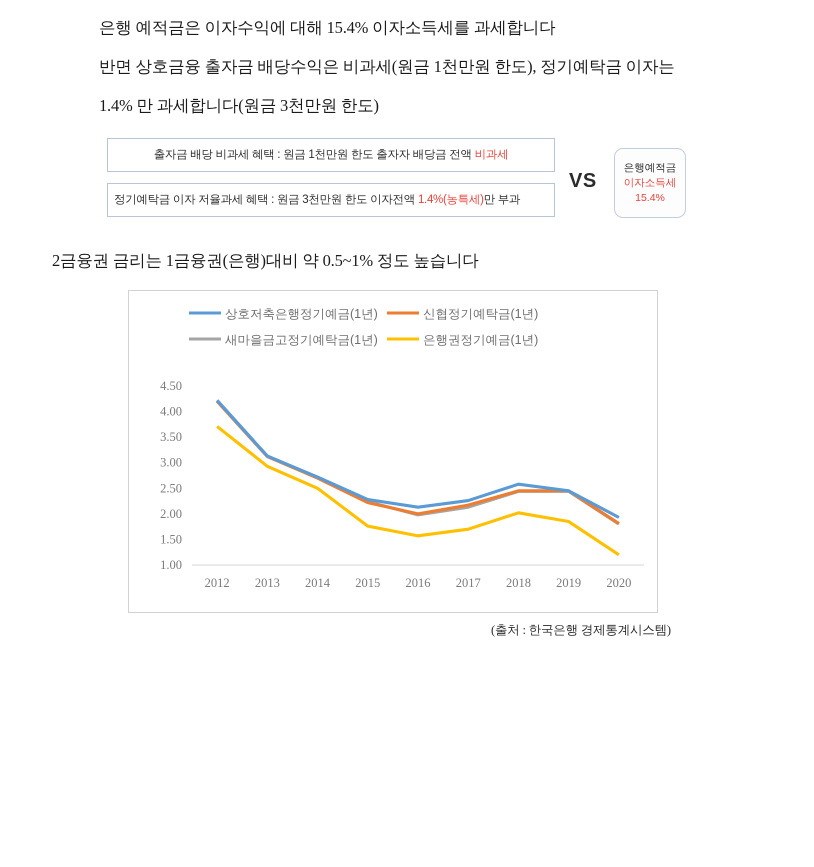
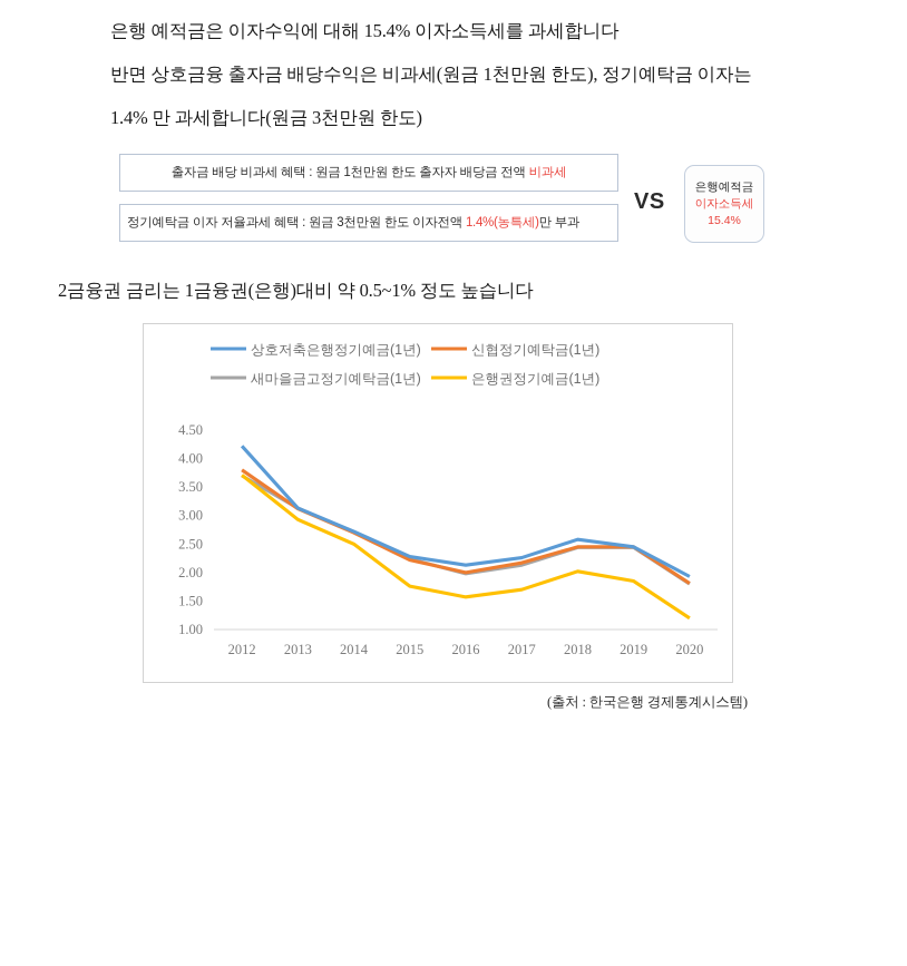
신협정기예탁금(1년)/2012: 4.2 -> 3.8
새마을금고정기예탁금(1년)/2012: 4.2 -> 3.7
